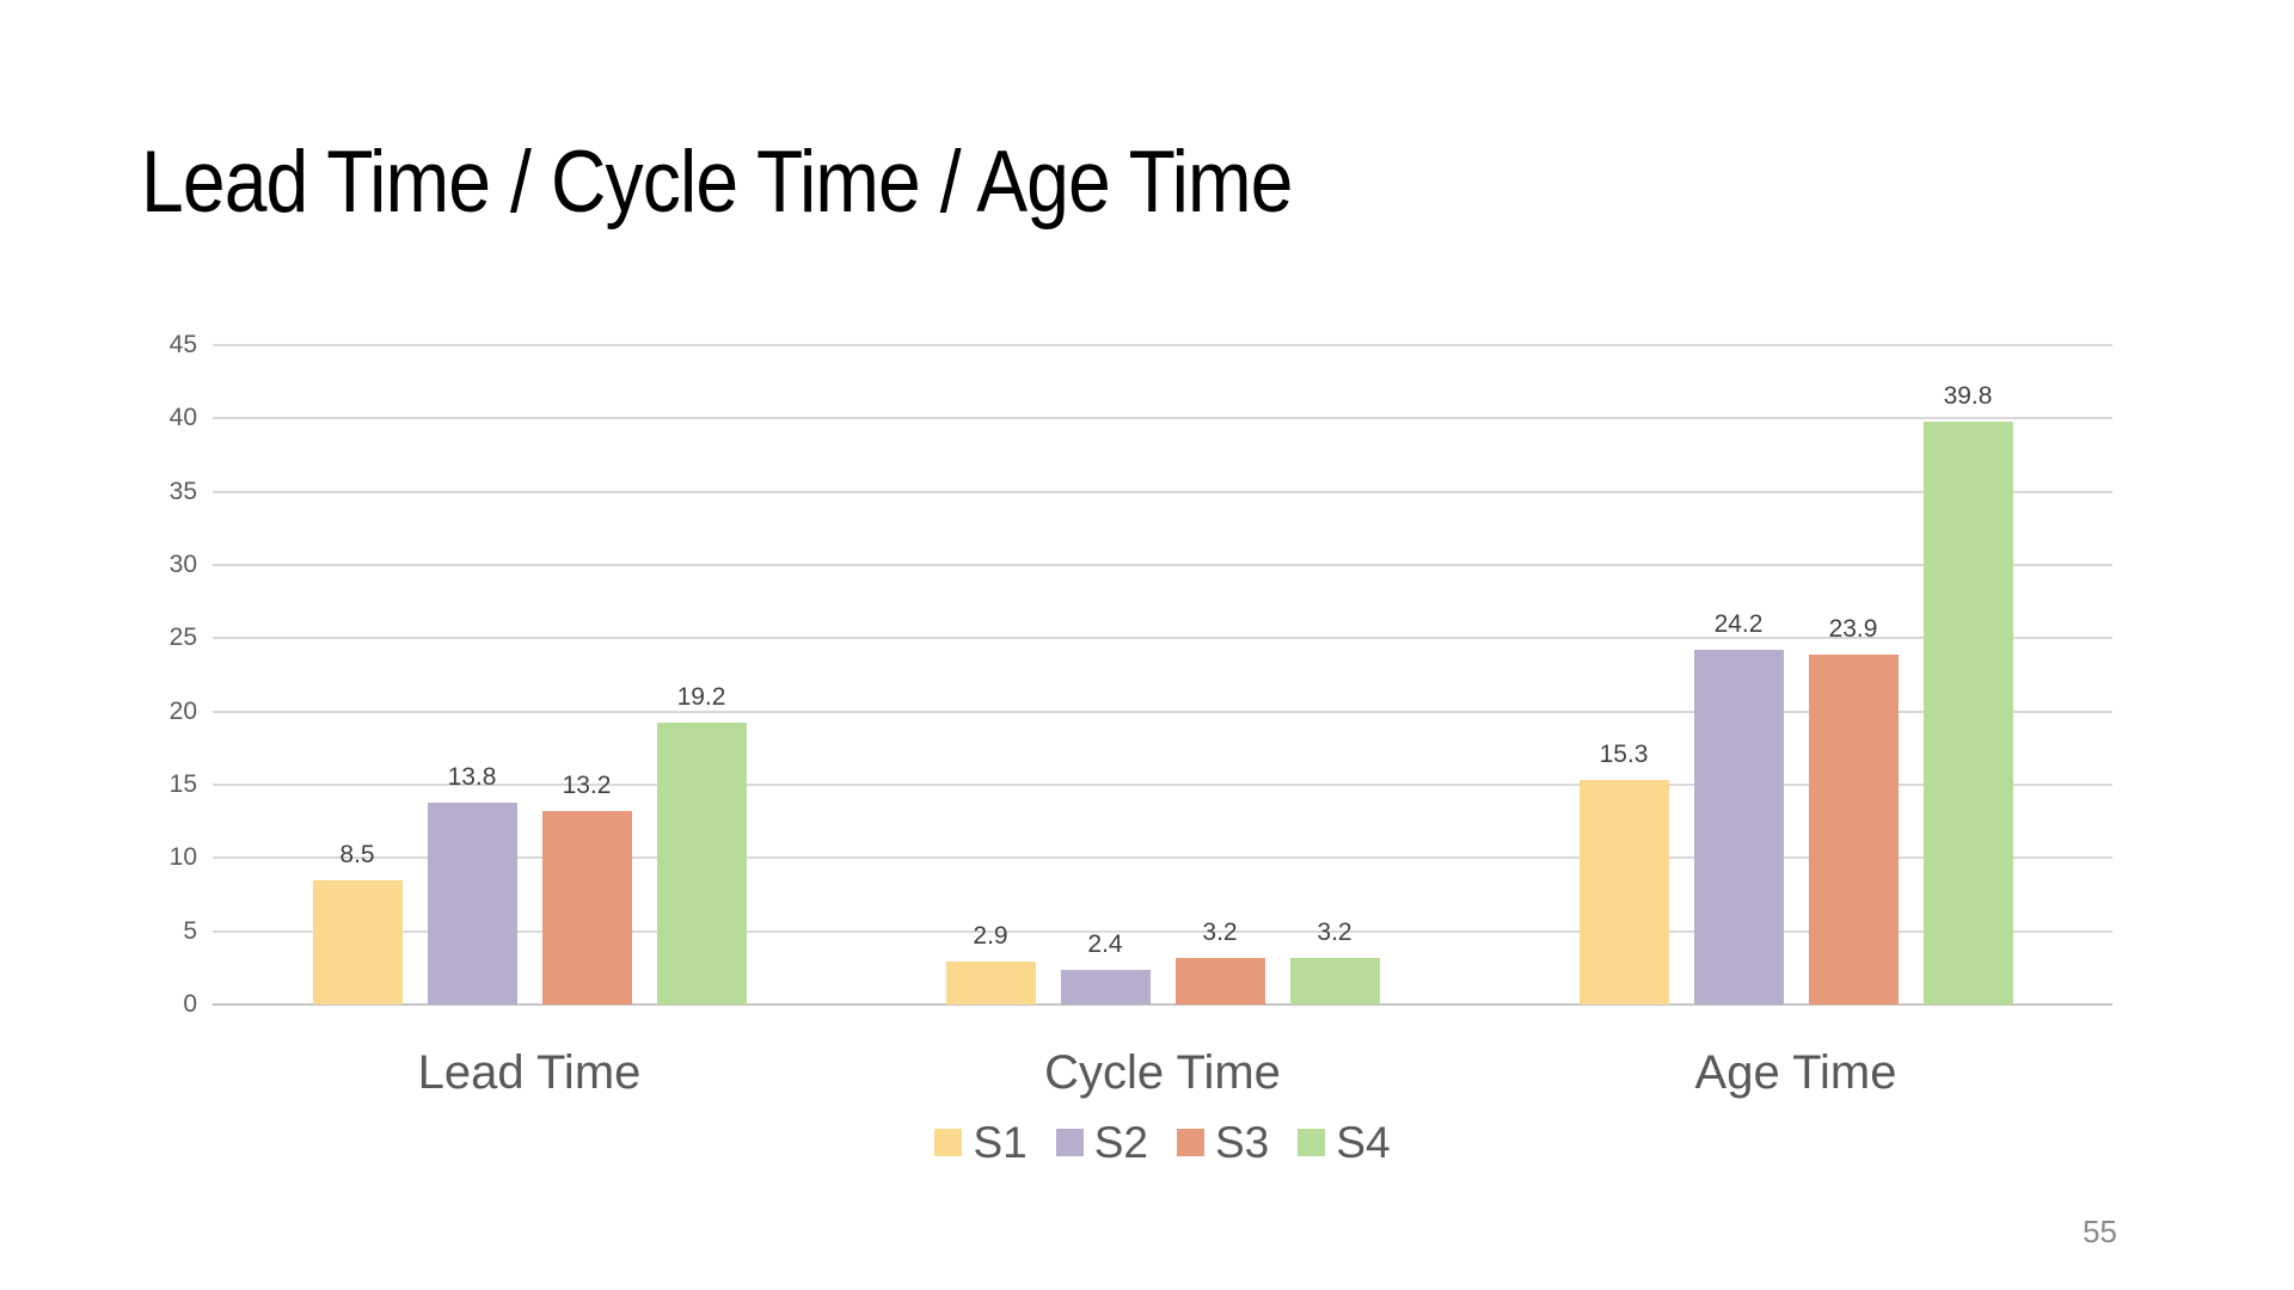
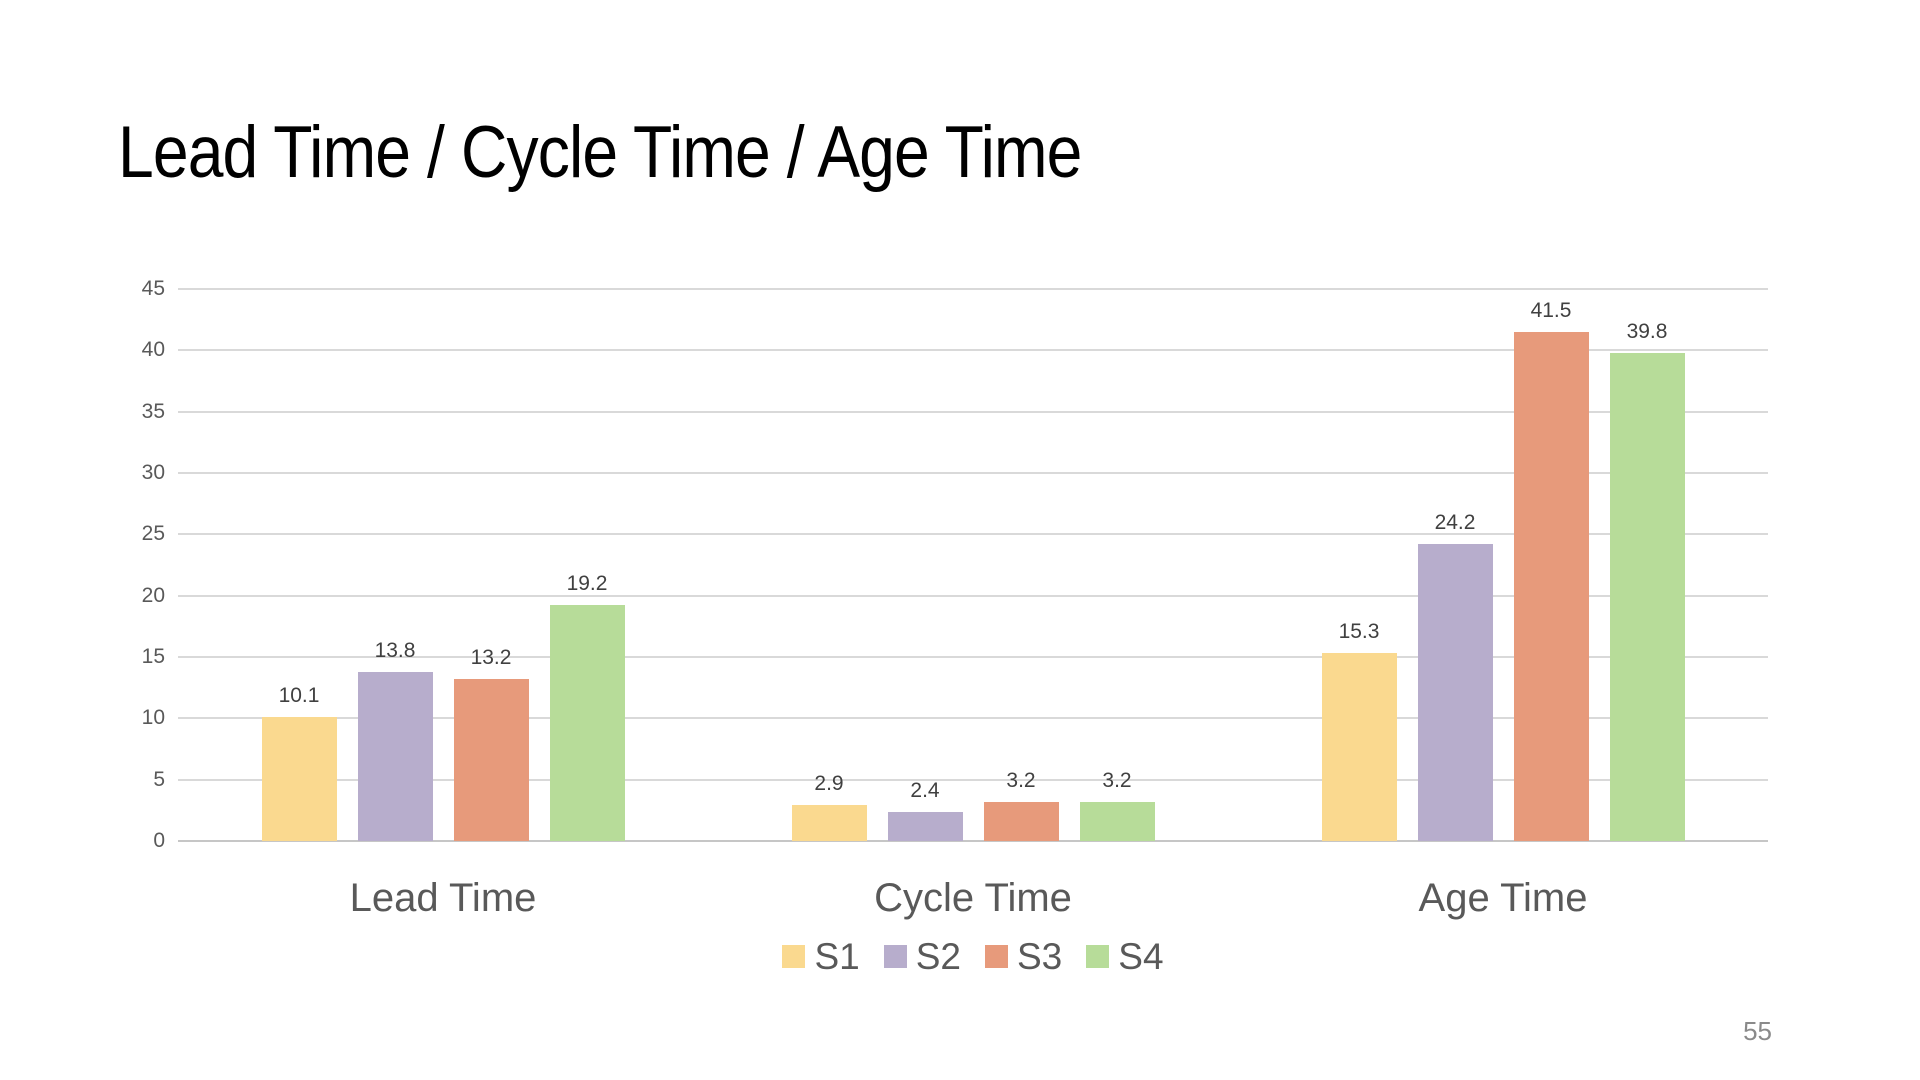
S1/Lead Time: 8.5 -> 10.1
S3/Age Time: 23.9 -> 41.5
